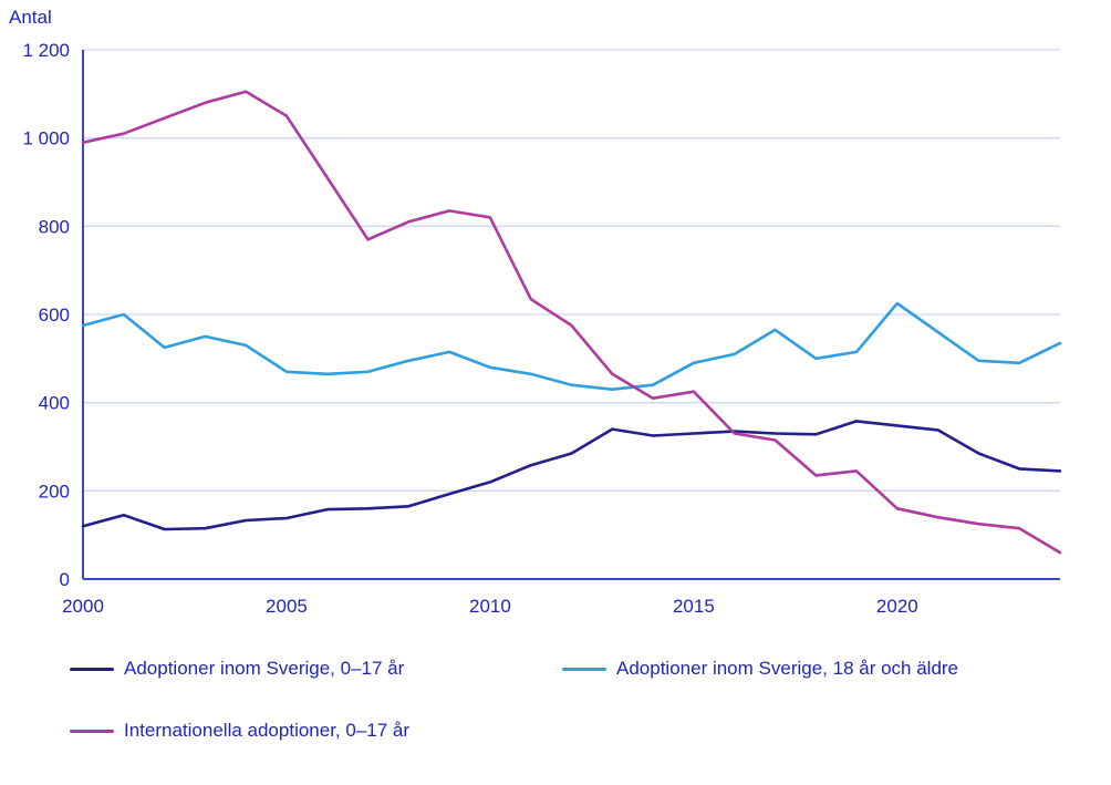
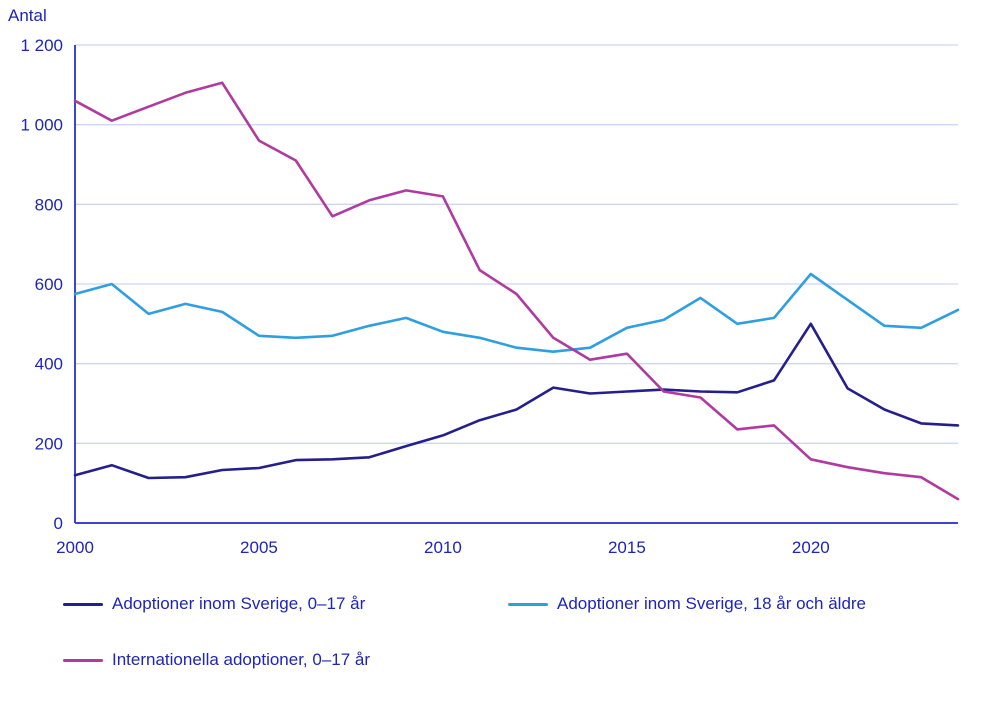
Internationella adoptioner, 0–17 år/2000: 990 -> 1060
Internationella adoptioner, 0–17 år/2005: 1050 -> 960
Adoptioner inom Sverige, 0–17 år/2020: 350 -> 500
